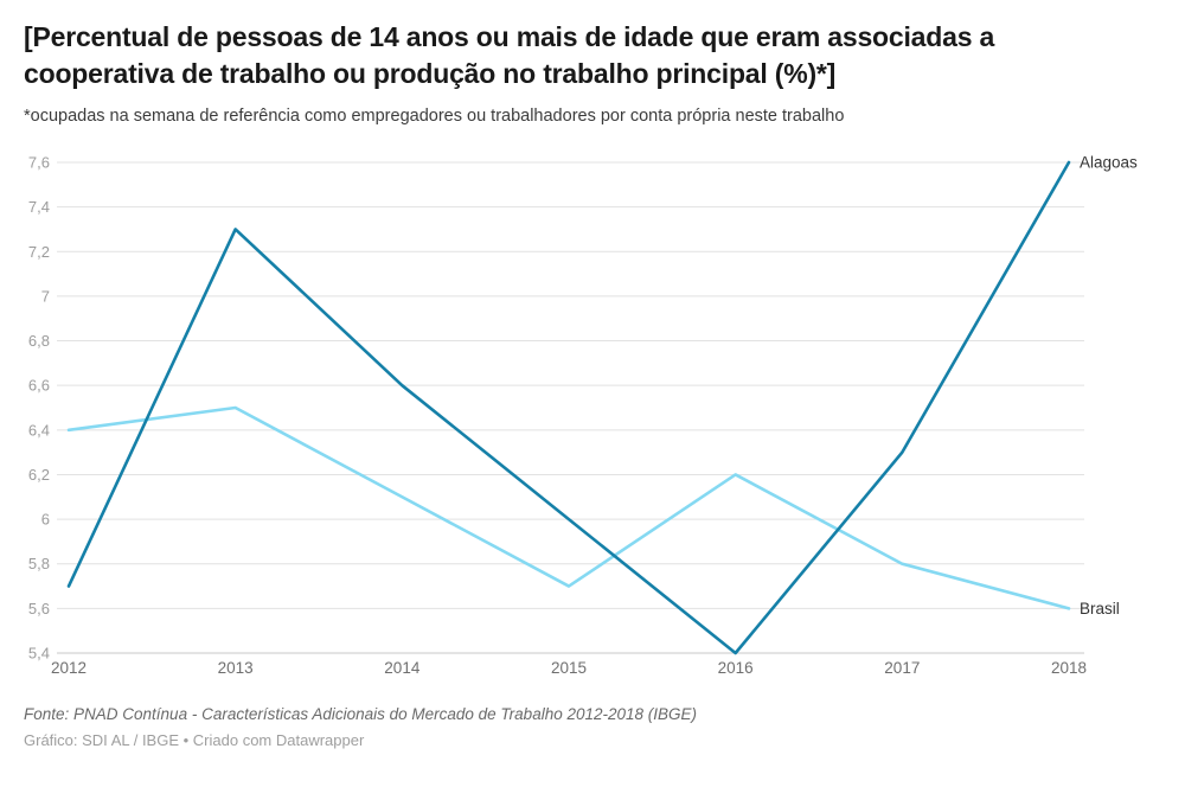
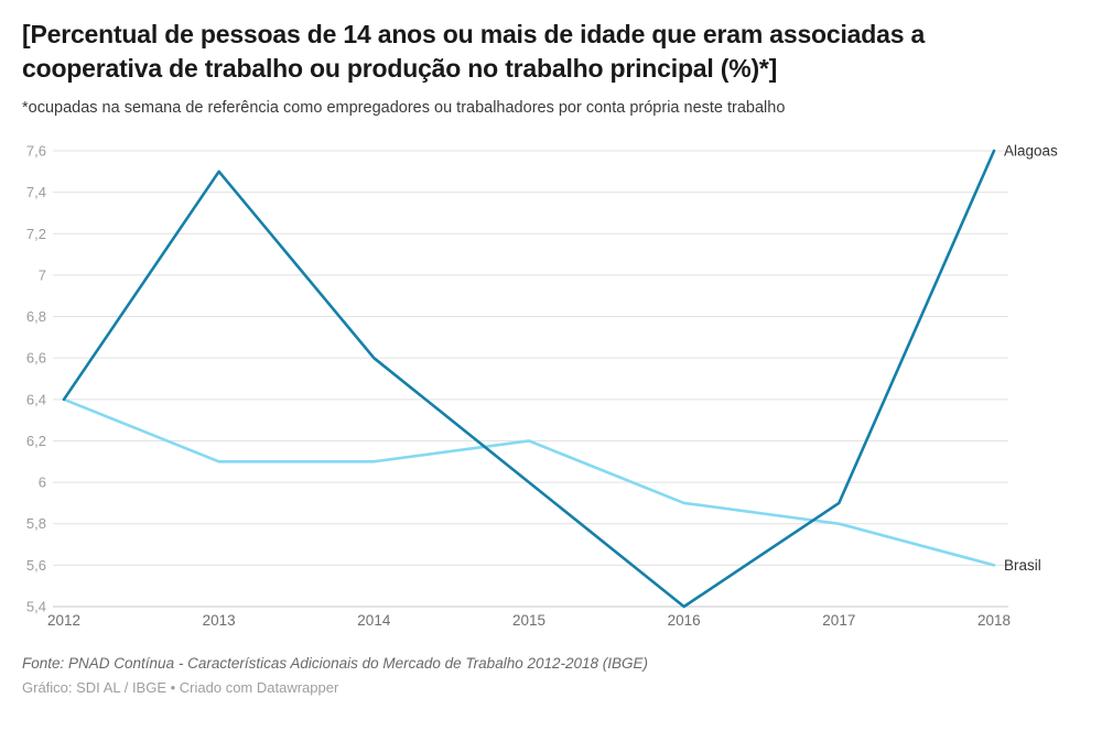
Alagoas/2012: 5,7 -> 6,4
Alagoas/2013: 7,3 -> 7,5
Brasil/2013: 6,5 -> 6,1
Brasil/2015: 5,7 -> 6,2
Brasil/2016: 6,2 -> 5,9
Alagoas/2017: 6,3 -> 5,9
